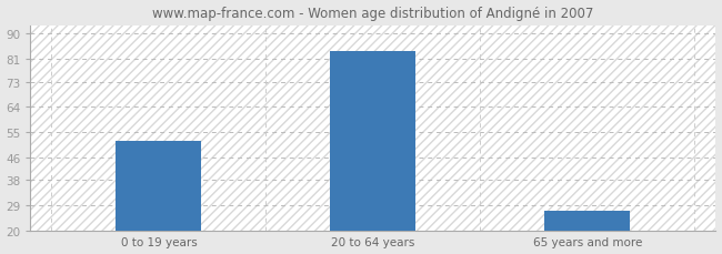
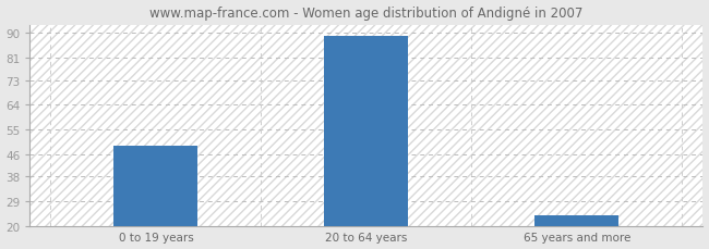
0 to 19 years: 52 -> 49
20 to 64 years: 84 -> 89
65 years and more: 27 -> 24
